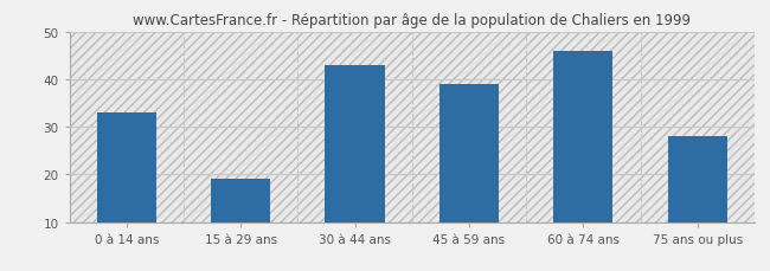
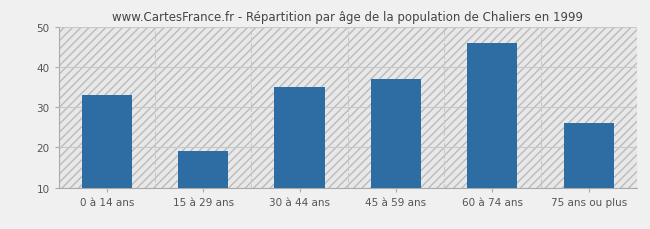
30 à 44 ans: 43 -> 35
45 à 59 ans: 39 -> 37
75 ans ou plus: 28 -> 26
